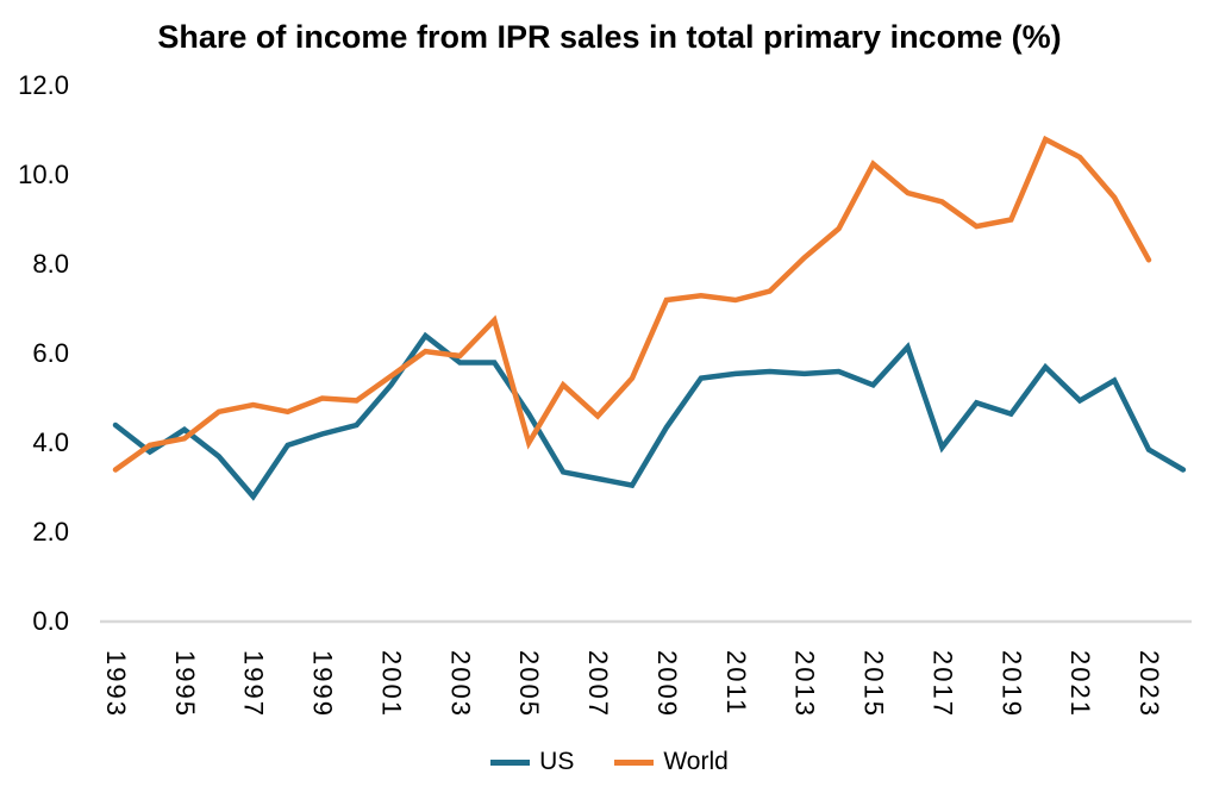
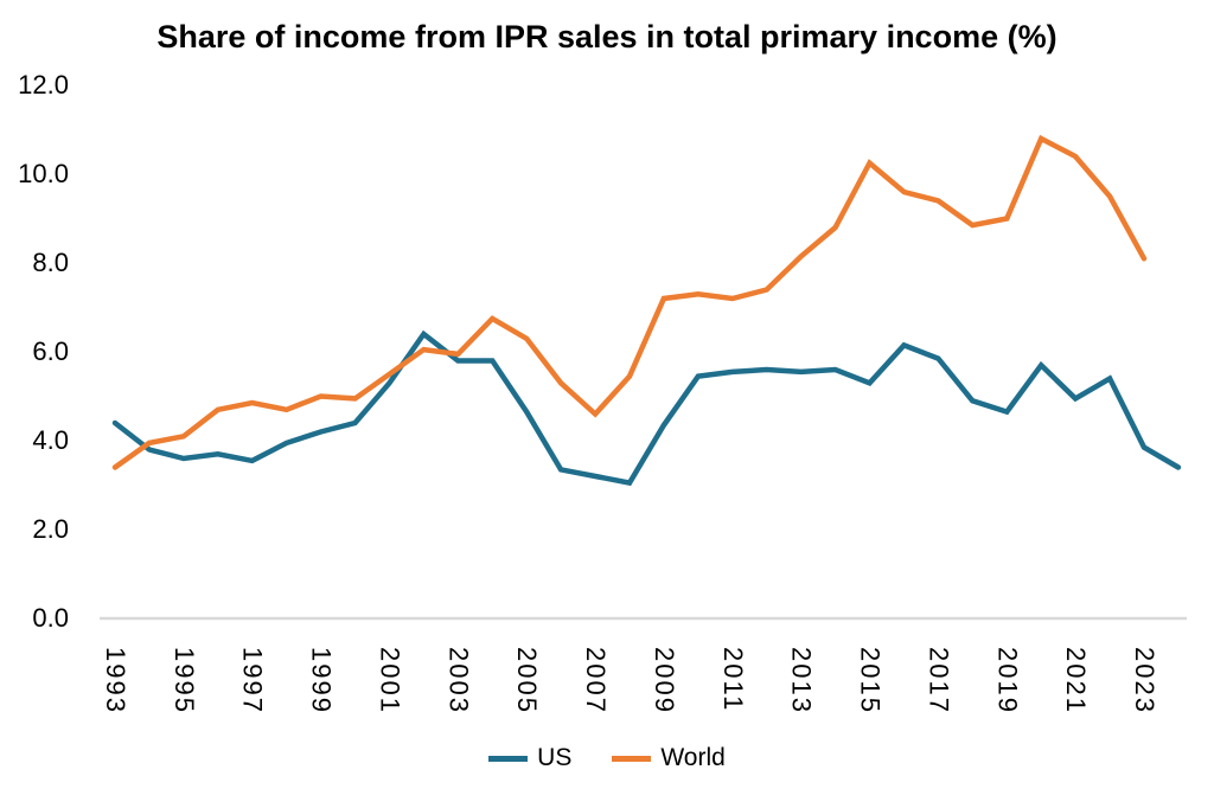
US/1995: 4.3 -> 3.6
US/1997: 2.8 -> 3.5
World/2005: 4.0 -> 6.3
US/2017: 3.9 -> 5.8
